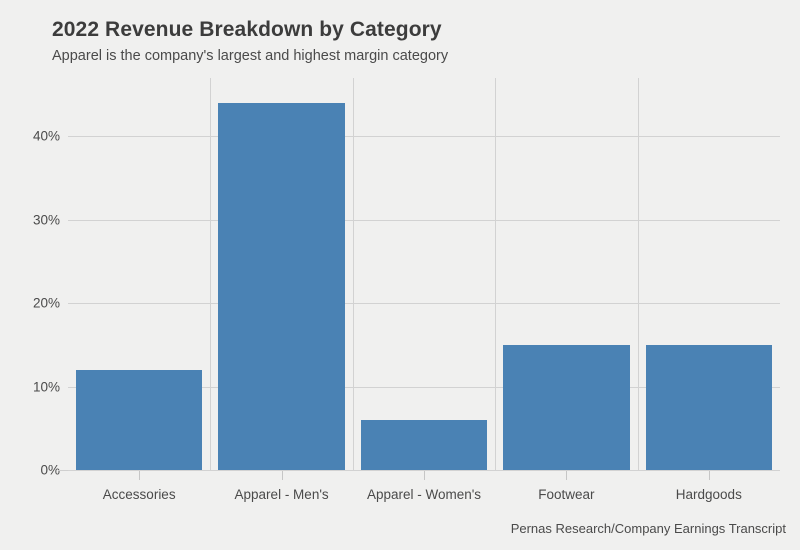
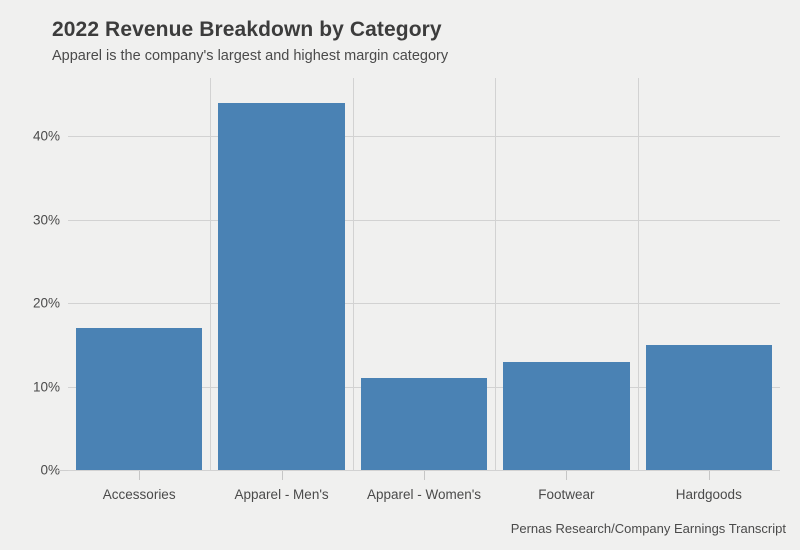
Accessories: 12% -> 17%
Apparel - Women's: 6% -> 11%
Footwear: 15% -> 13%
